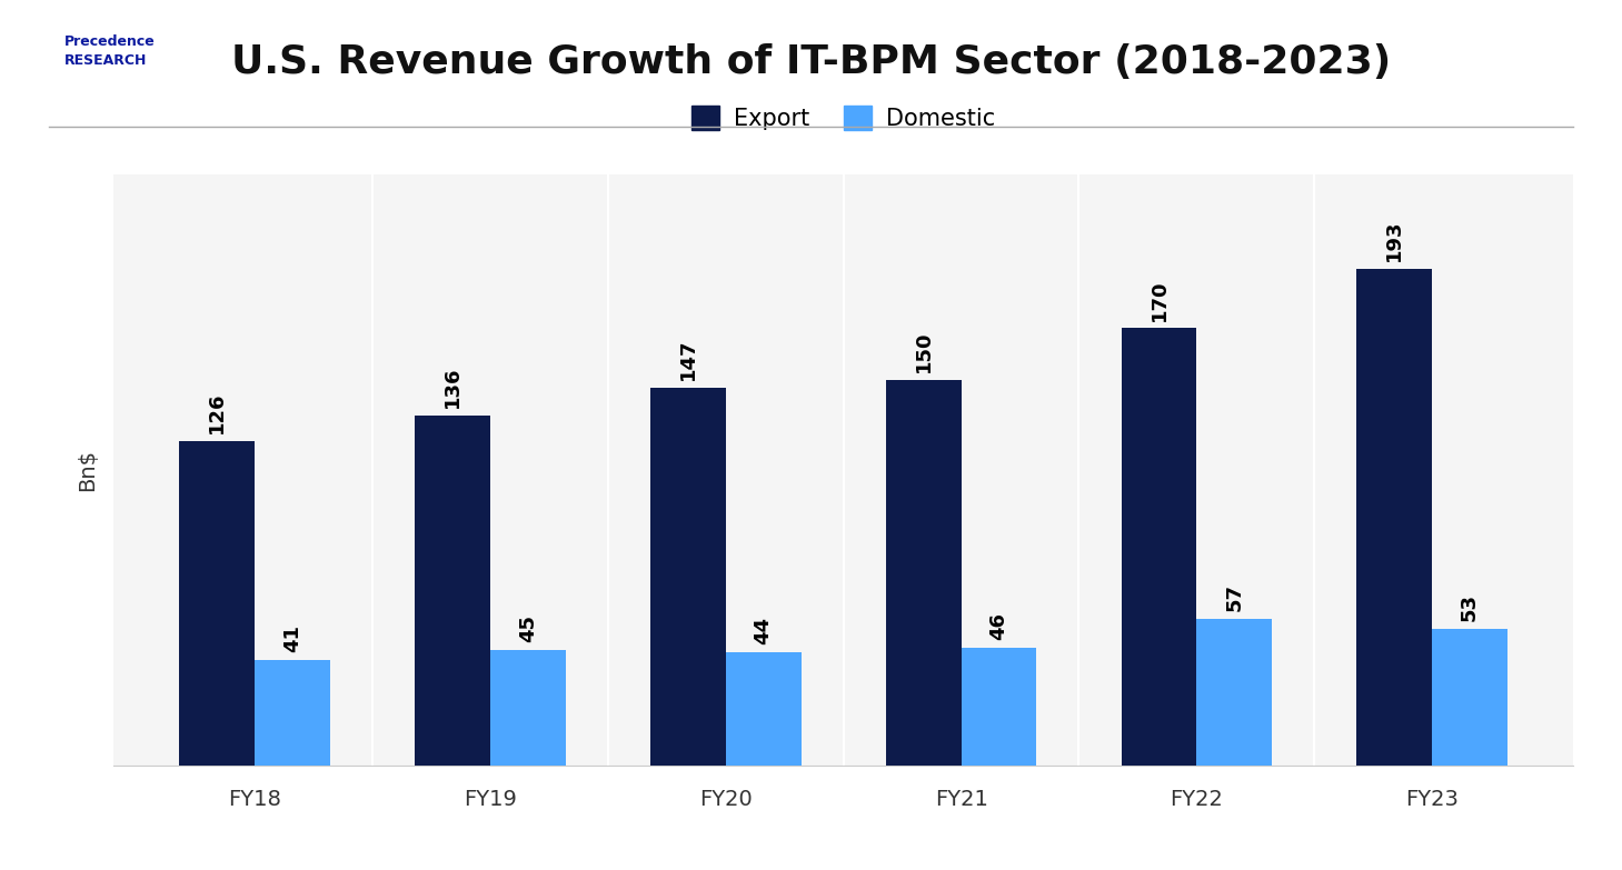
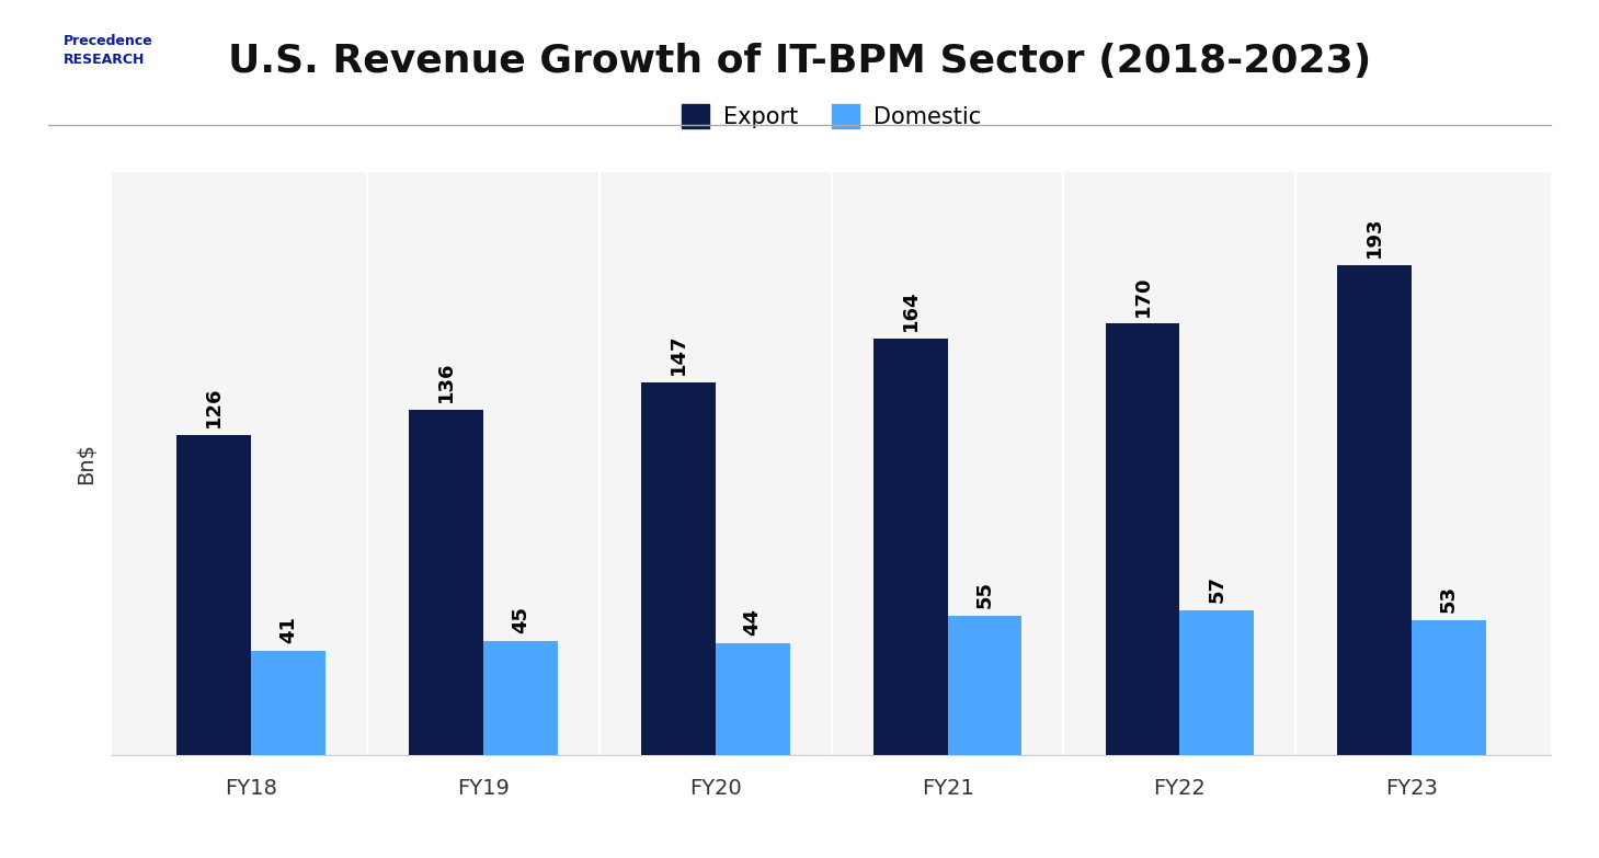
Export/FY21: 150 -> 164
Domestic/FY21: 46 -> 55
